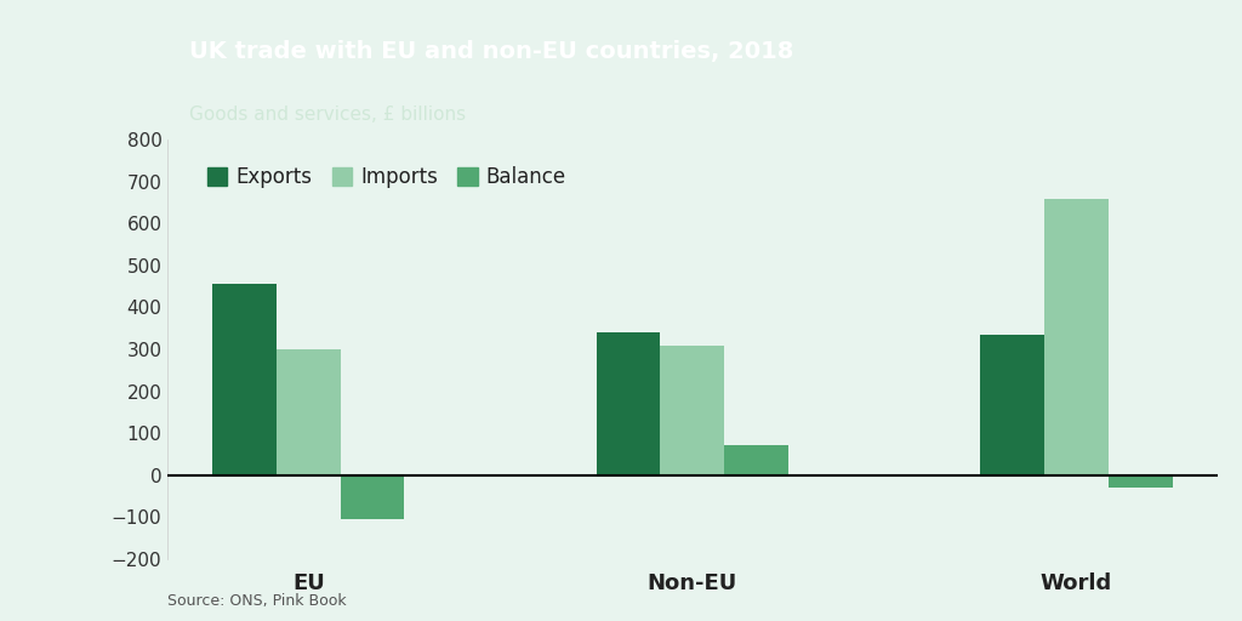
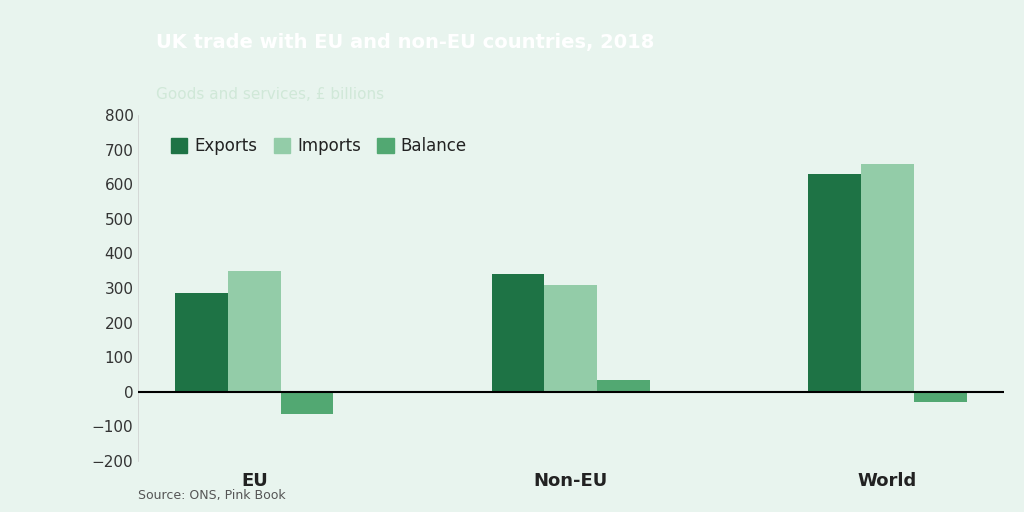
Exports/EU: 455 -> 285
Imports/EU: 300 -> 350
Balance/EU: -105 -> -65
Balance/Non-EU: 70 -> 35
Exports/World: 335 -> 630
